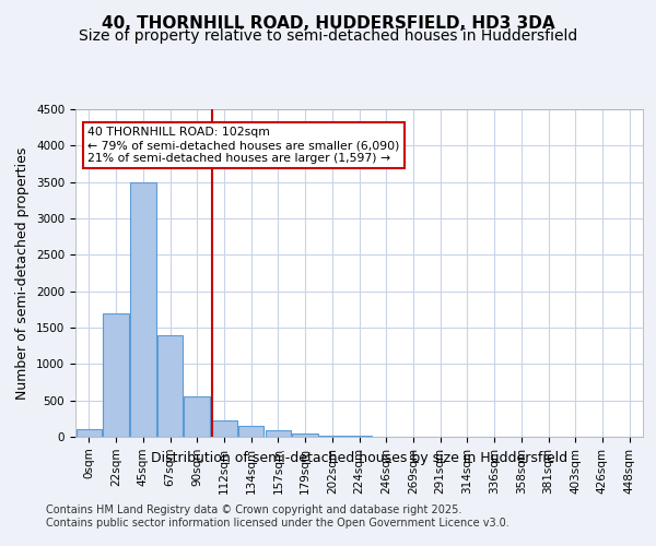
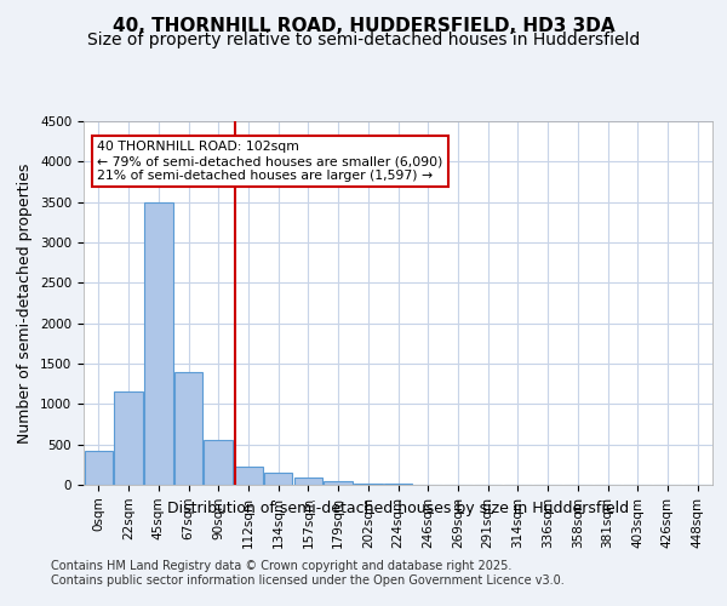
0sqm: 100 -> 420
22sqm: 1700 -> 1160
